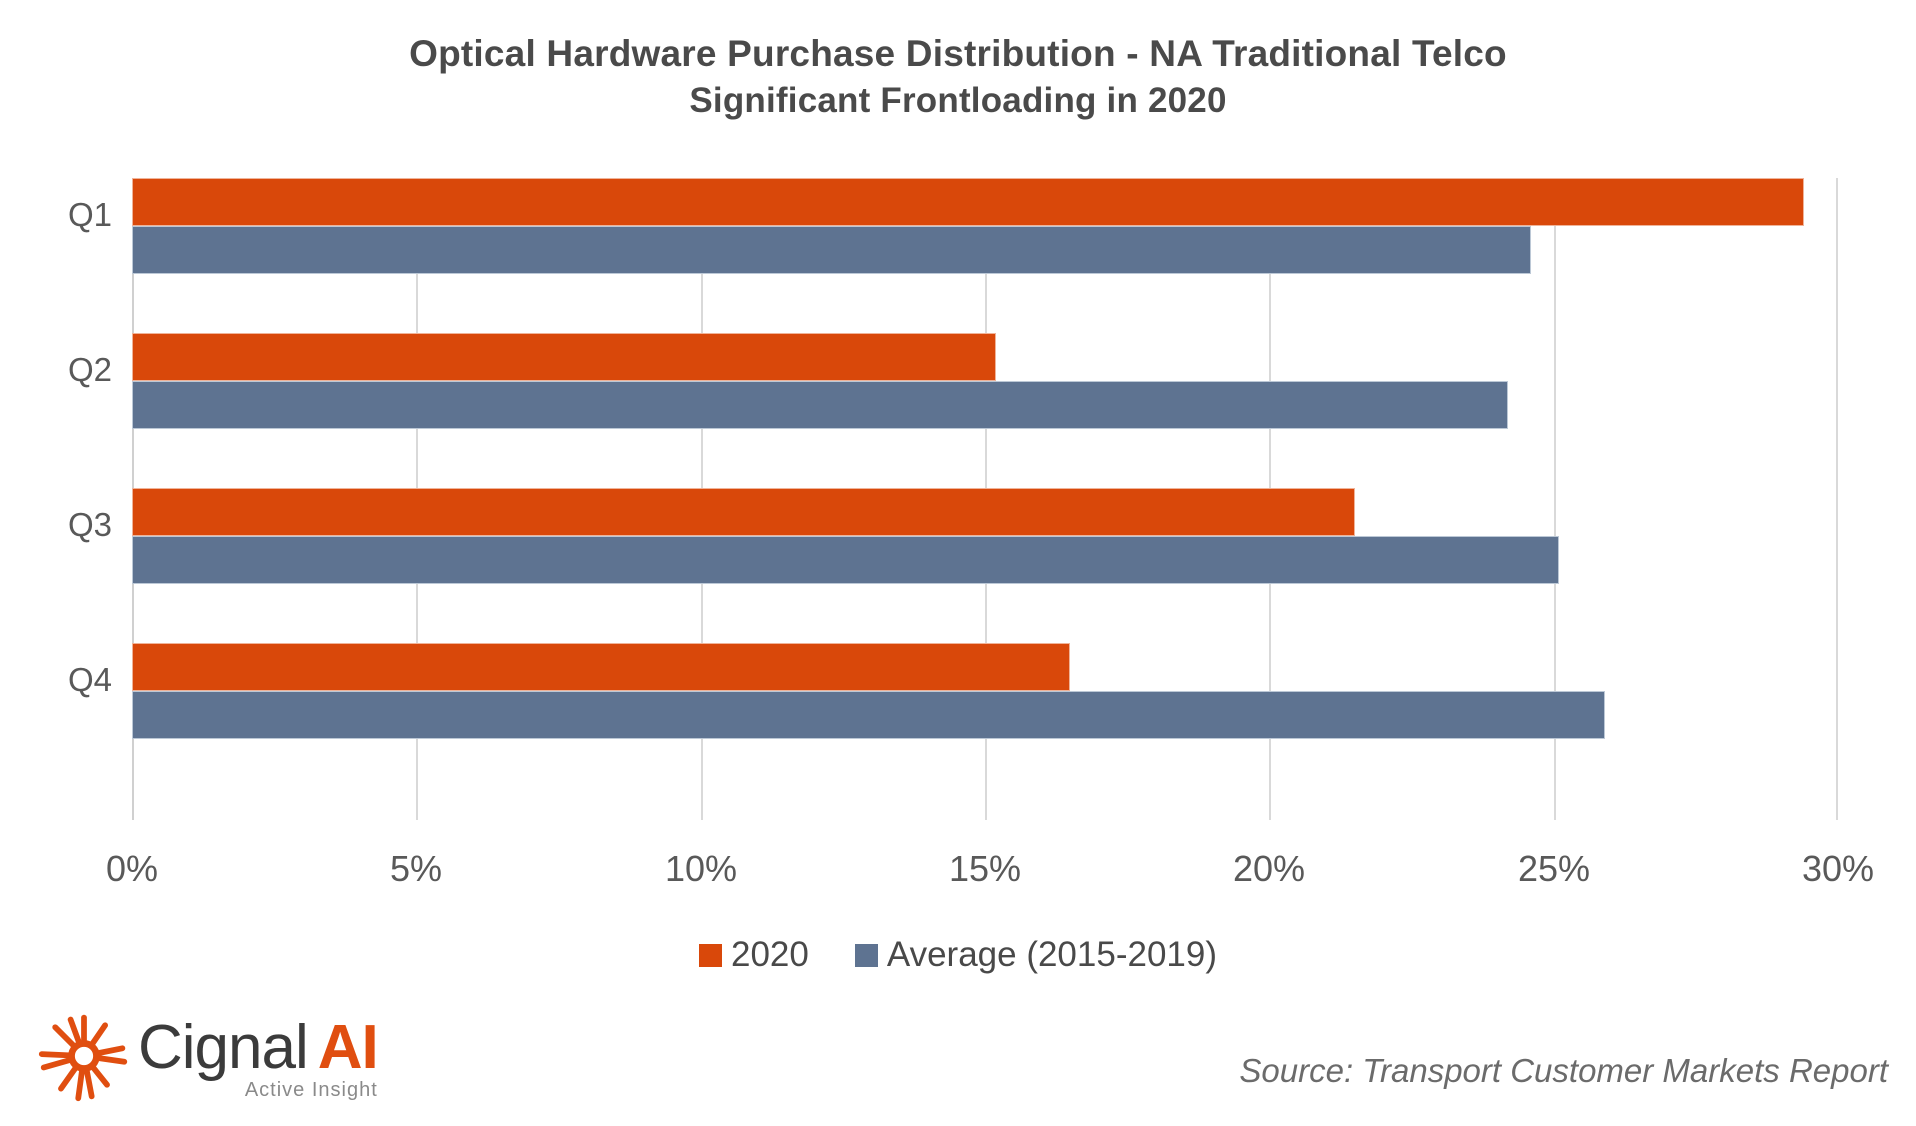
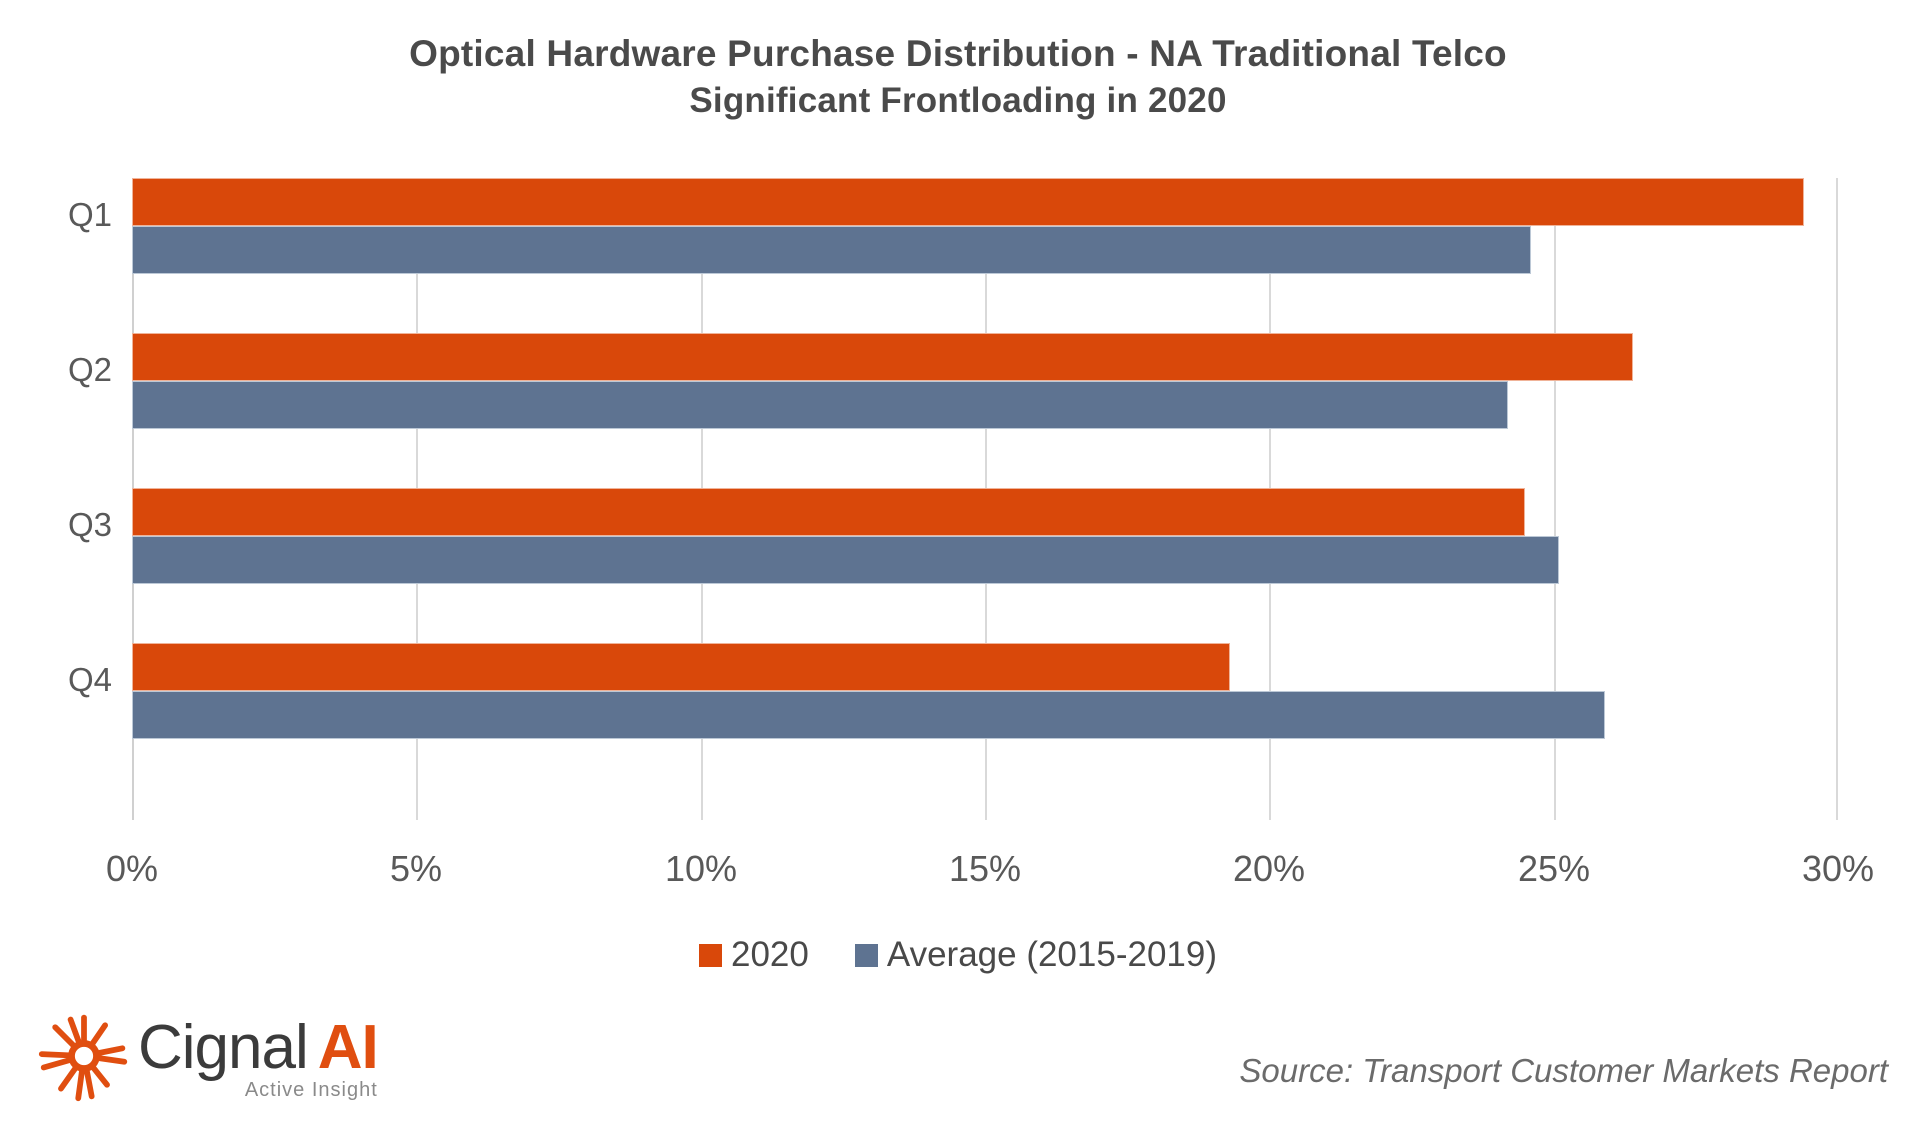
2020/Q2: 15.2% -> 26.4%
2020/Q3: 21.5% -> 24.5%
2020/Q4: 16.5% -> 19.3%
